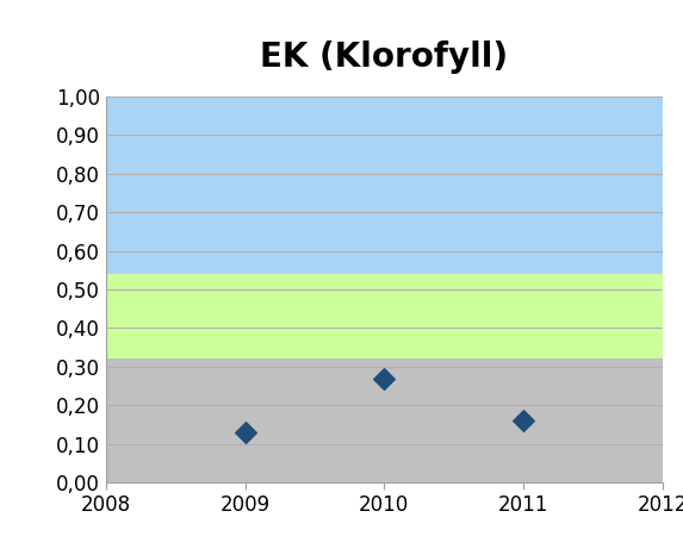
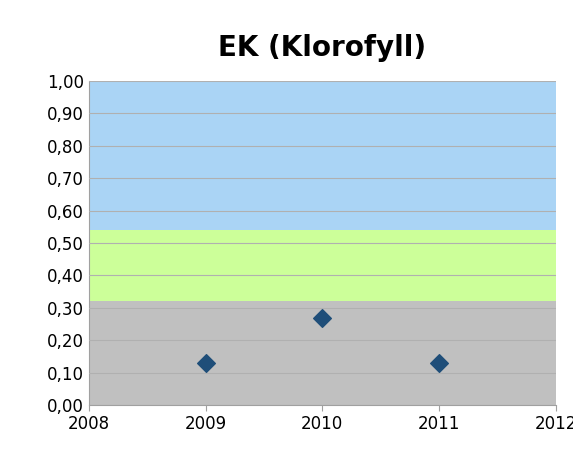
2011: 0,16 -> 0,13
